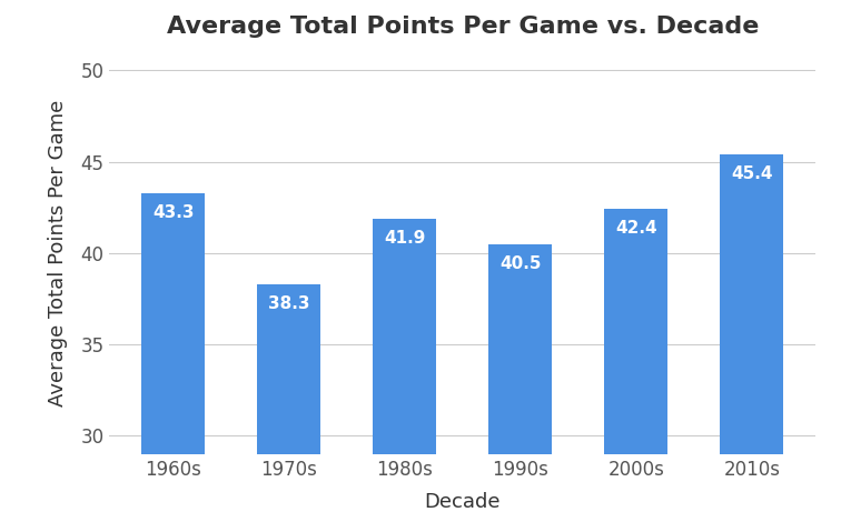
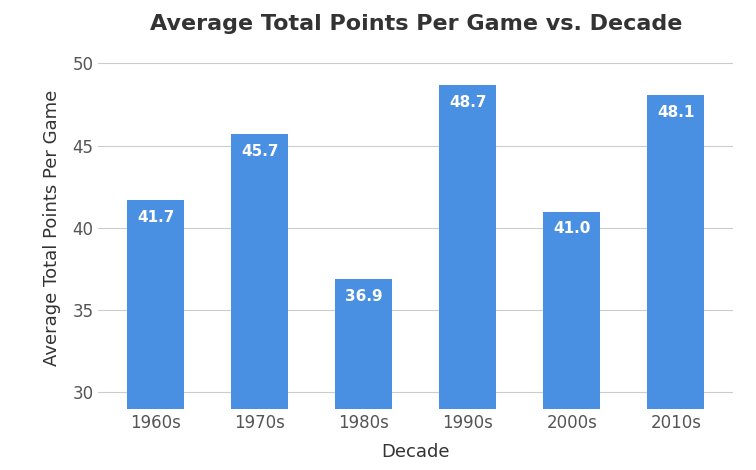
1960s: 43.3 -> 41.7
1970s: 38.3 -> 45.7
1980s: 41.9 -> 36.9
1990s: 40.5 -> 48.7
2000s: 42.4 -> 41.0
2010s: 45.4 -> 48.1
